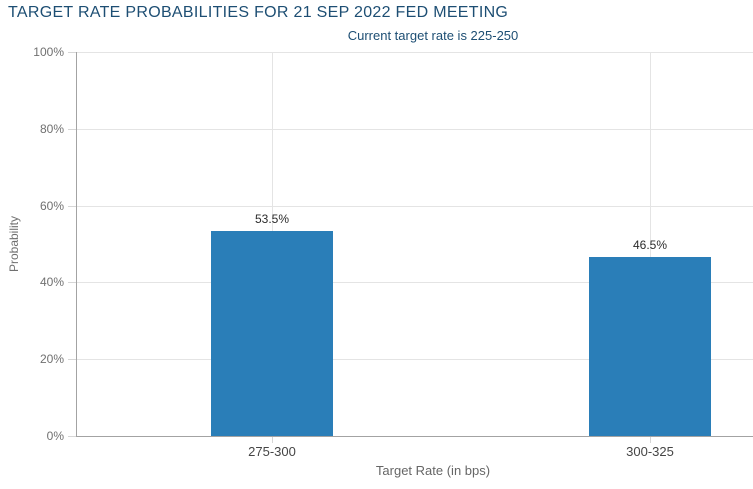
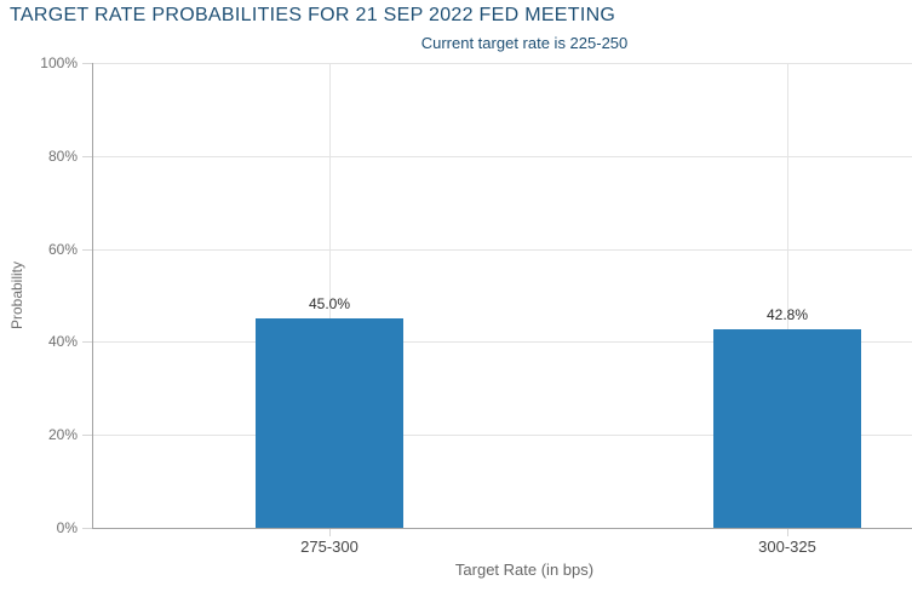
275-300: 53.5% -> 45.0%
300-325: 46.5% -> 42.8%
